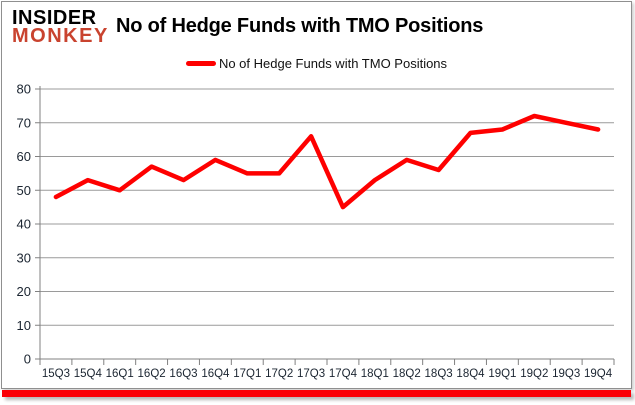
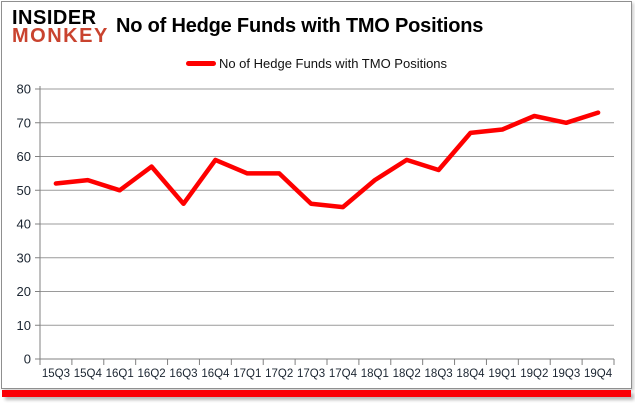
15Q3: 48 -> 52
16Q3: 53 -> 46
17Q3: 66 -> 46
19Q4: 68 -> 73
